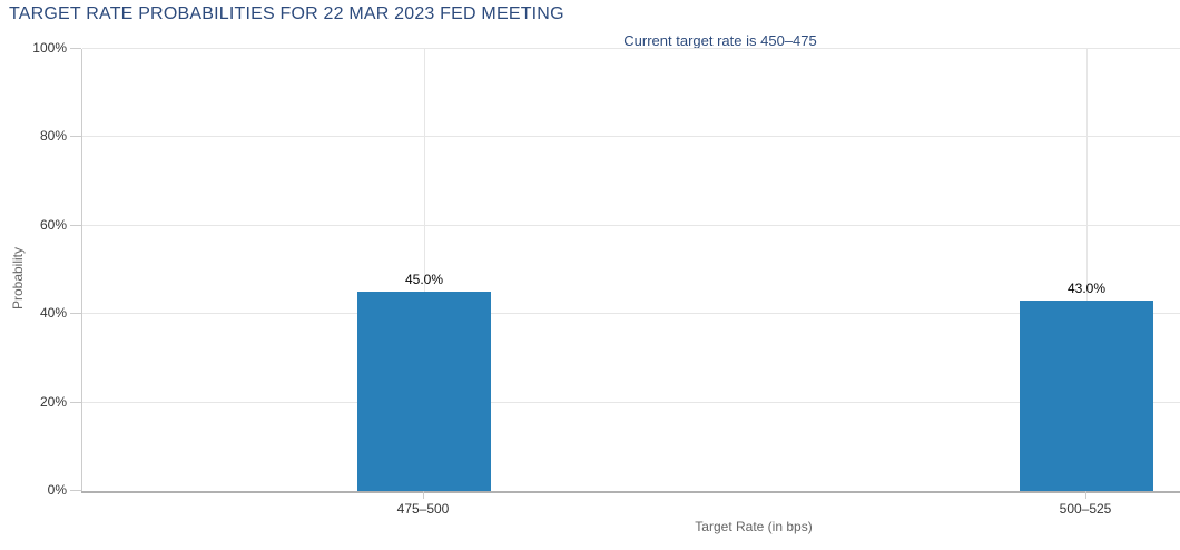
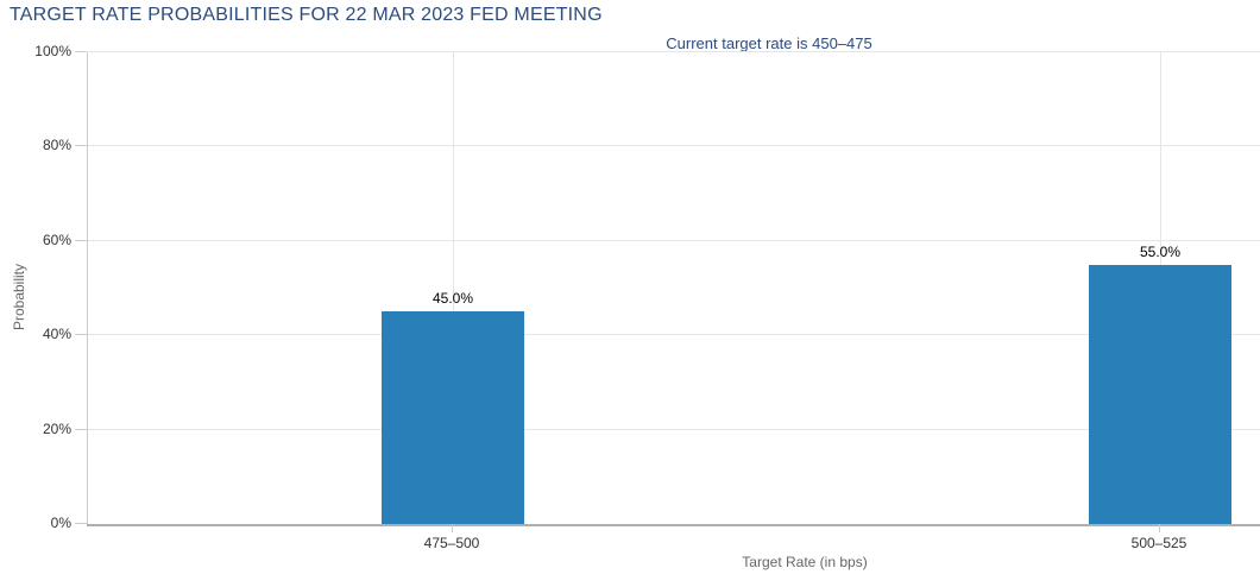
500–525: 43.0% -> 55.0%
